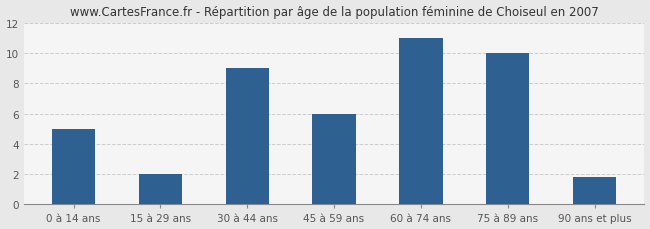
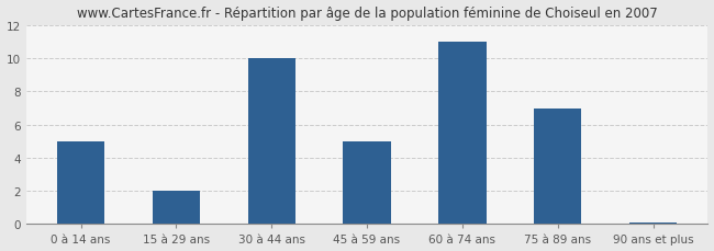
30 à 44 ans: 9.0 -> 10.0
45 à 59 ans: 6.0 -> 5.0
75 à 89 ans: 10.0 -> 7.0
90 ans et plus: 1.8 -> 0.1
